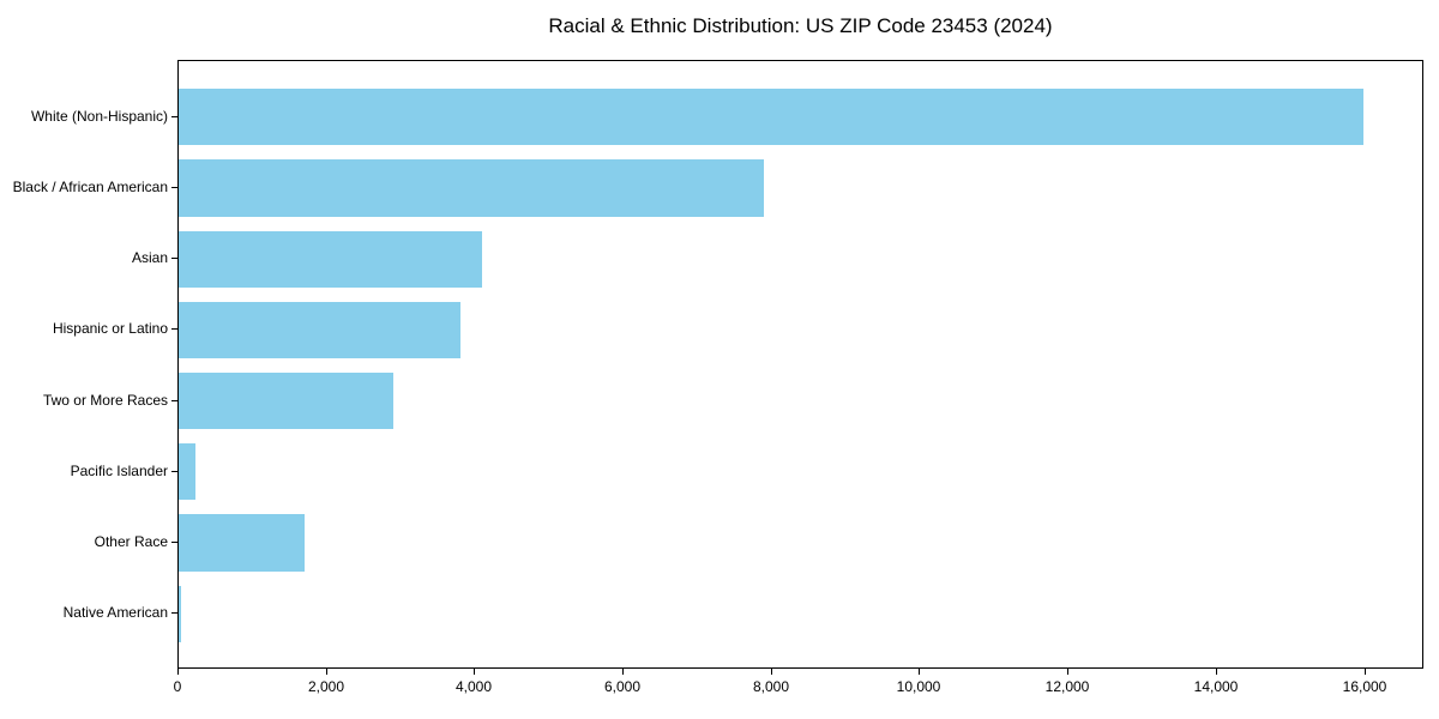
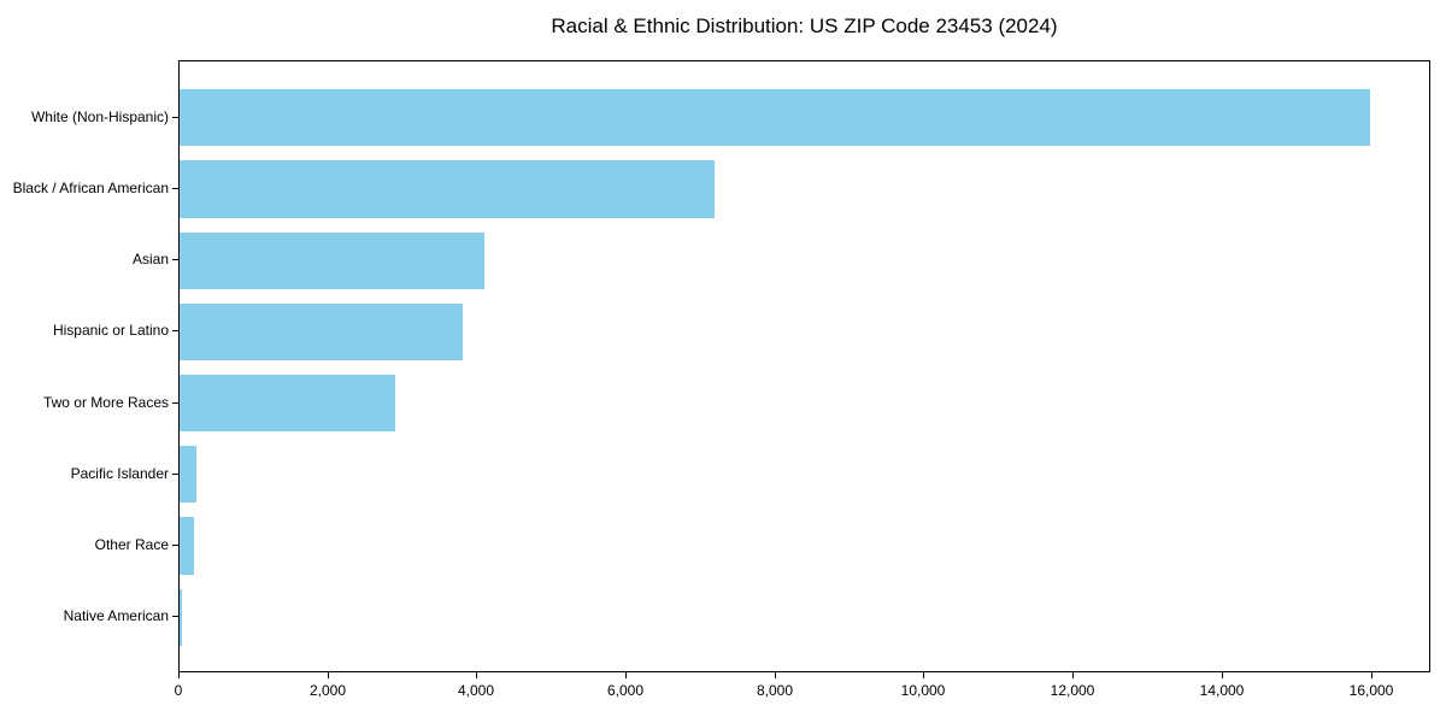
Black / African American: 7900 -> 7200
Other Race: 1700 -> 200
